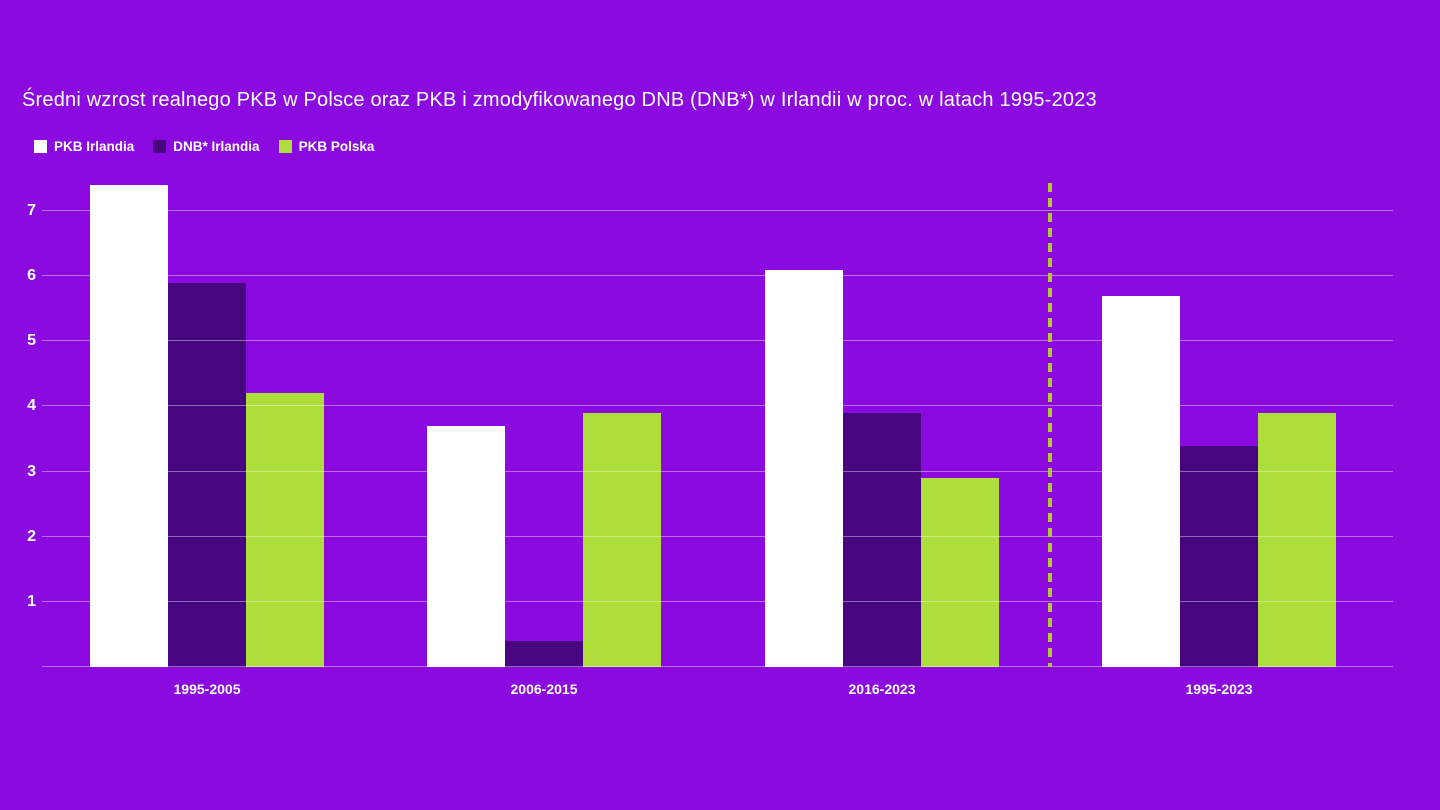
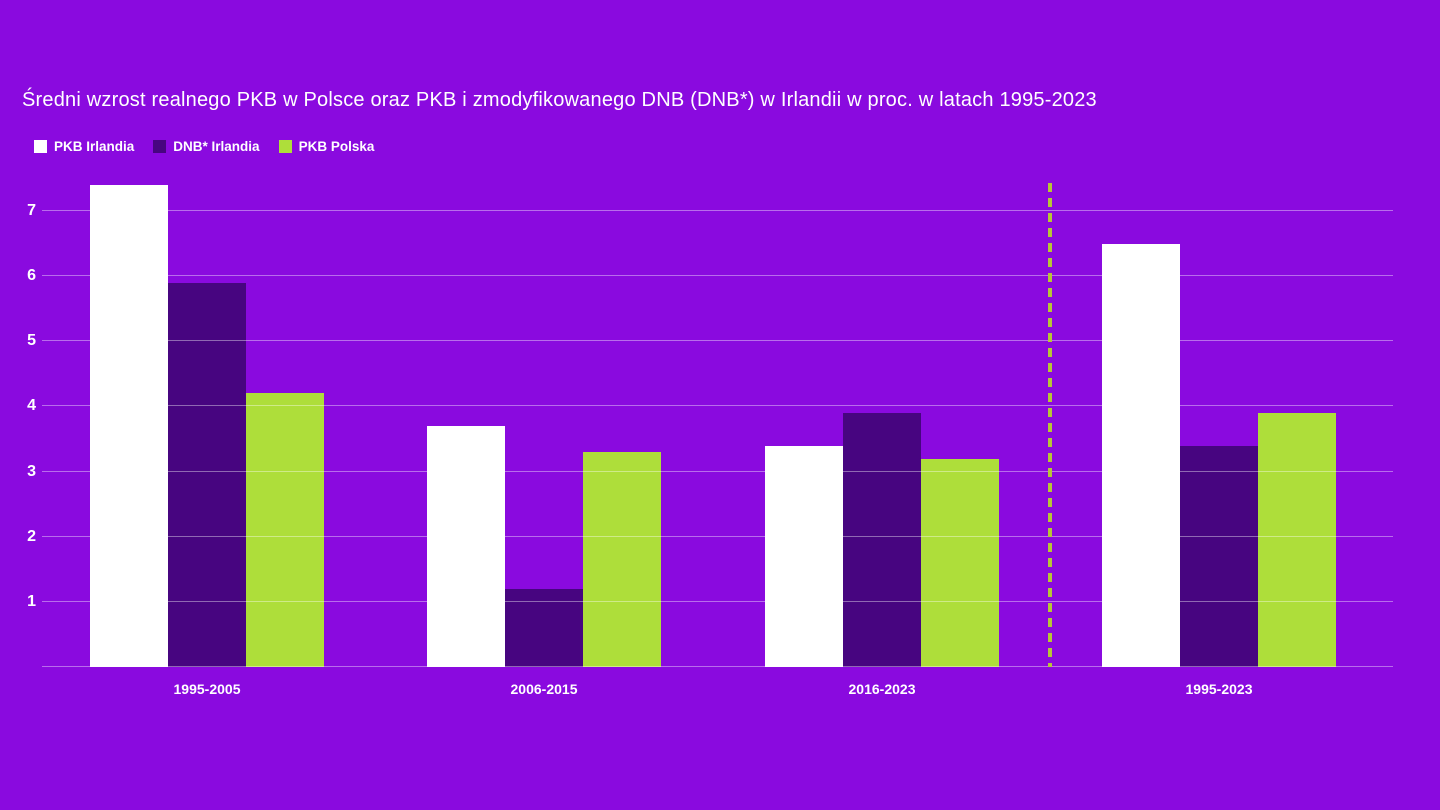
DNB* Irlandia/2006-2015: 0.4 -> 1.2
PKB Polska/2006-2015: 3.9 -> 3.3
PKB Irlandia/2016-2023: 6.1 -> 3.4
PKB Polska/2016-2023: 2.9 -> 3.2
PKB Irlandia/1995-2023: 5.7 -> 6.5
